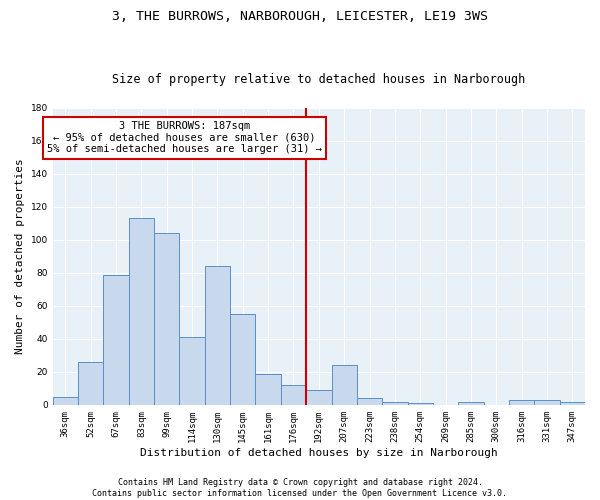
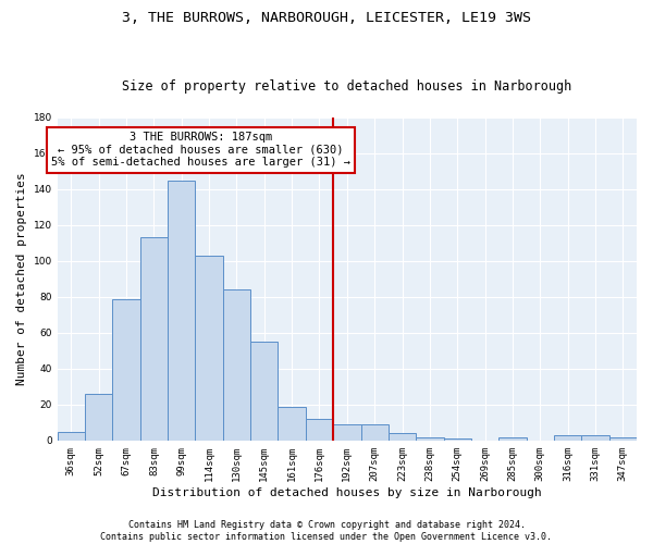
99sqm: 104 -> 145
114sqm: 41 -> 103
207sqm: 24 -> 9
